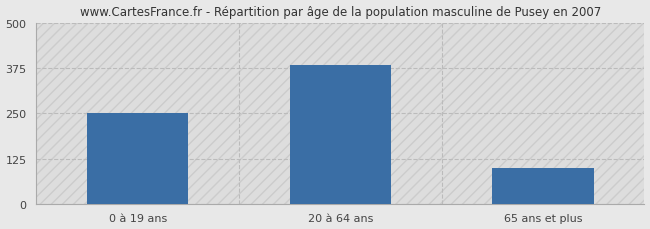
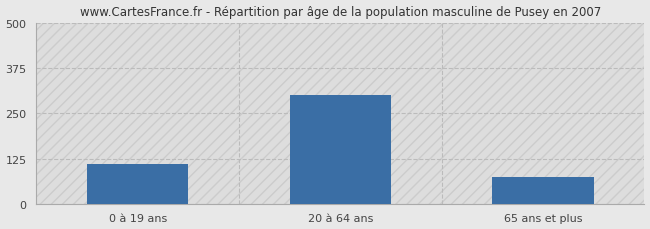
0 à 19 ans: 250 -> 110
20 à 64 ans: 383 -> 300
65 ans et plus: 100 -> 75
